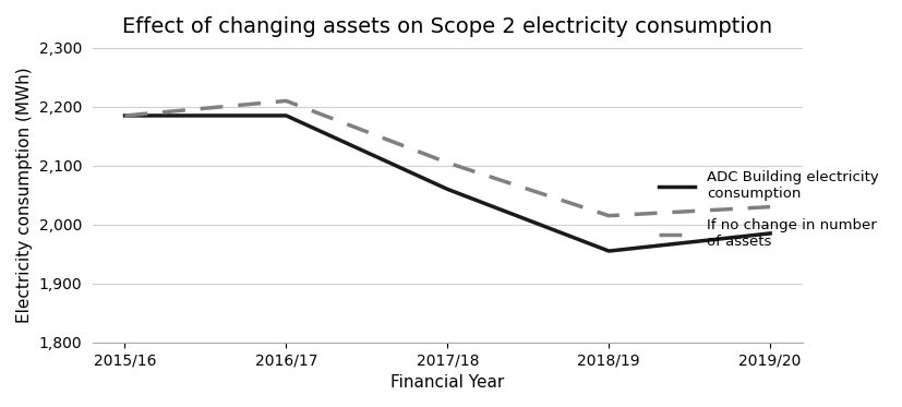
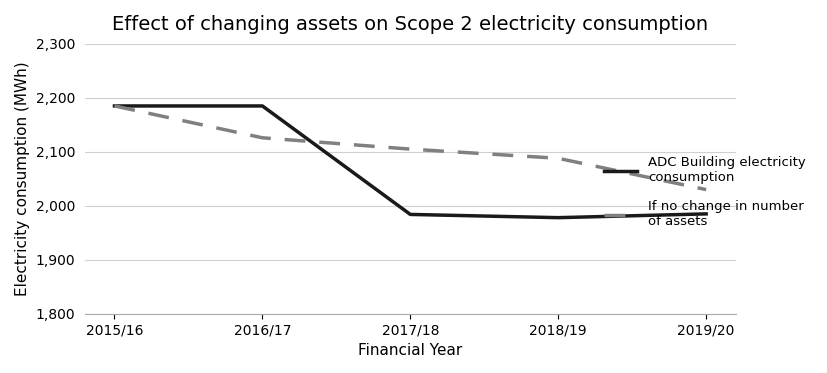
If no change in number of assets/2016/17: 2,210 -> 2,126
ADC Building electricity consumption/2017/18: 2,060 -> 1,984
ADC Building electricity consumption/2018/19: 1,955 -> 1,978
If no change in number of assets/2018/19: 2,015 -> 2,088
